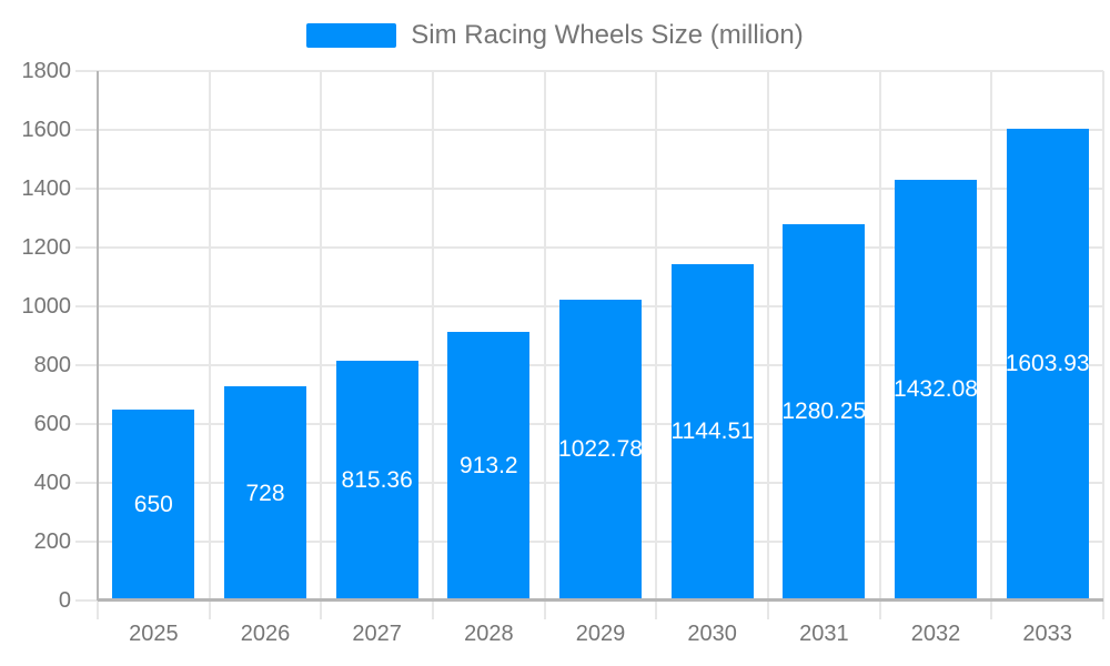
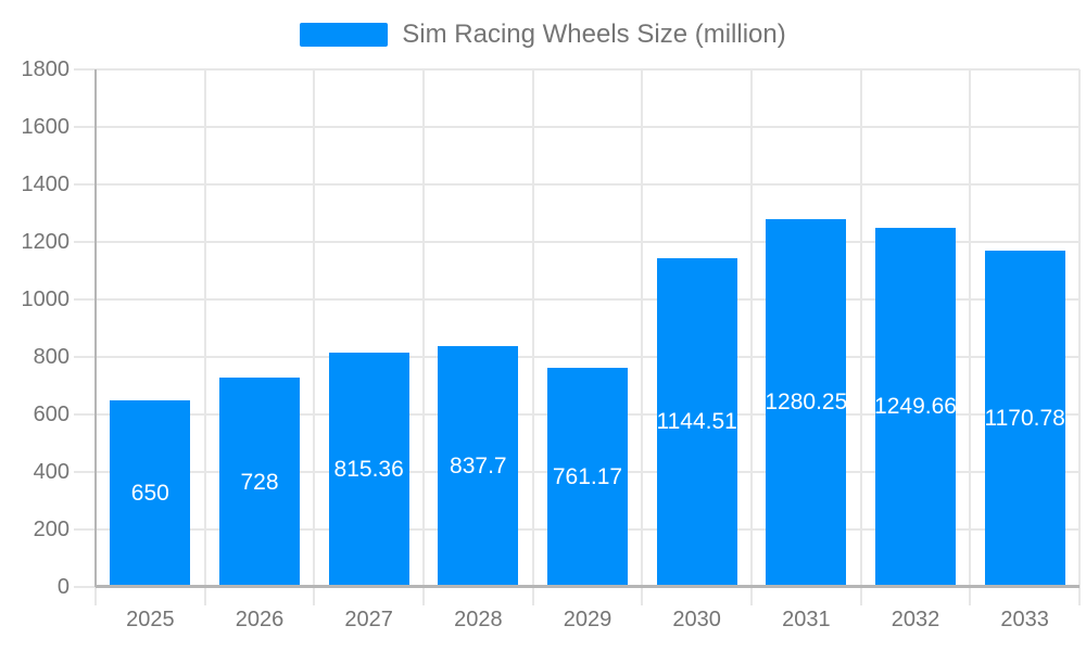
2028: 913.2 -> 837.7
2029: 1022.78 -> 761.17
2032: 1432.08 -> 1249.66
2033: 1603.93 -> 1170.78
